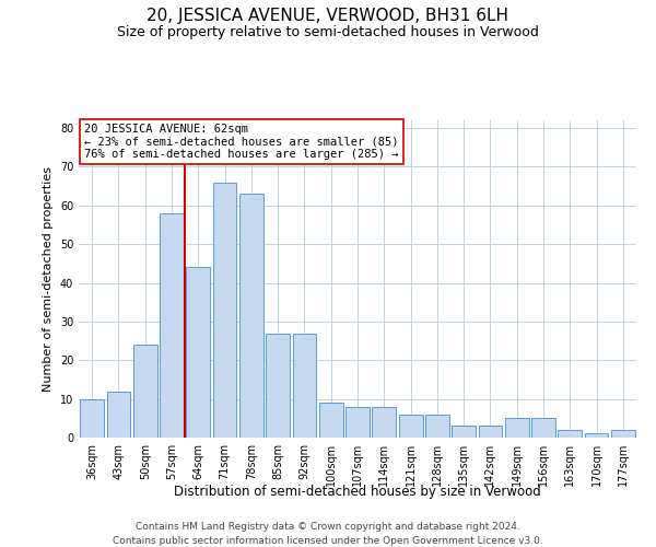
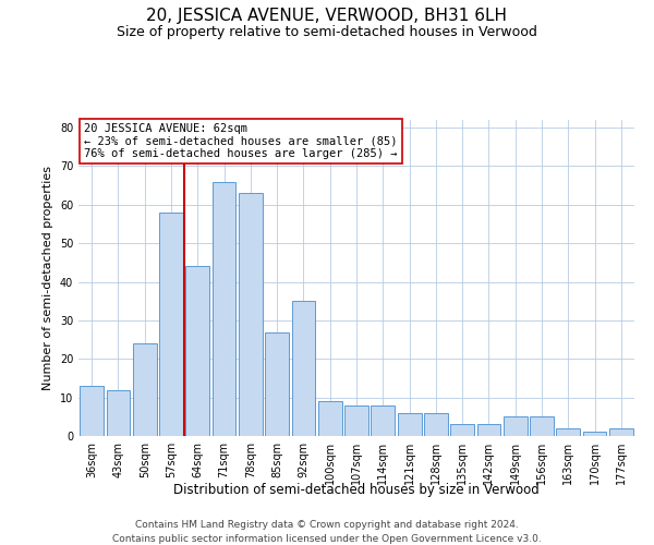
36sqm: 10 -> 13
92sqm: 27 -> 35
